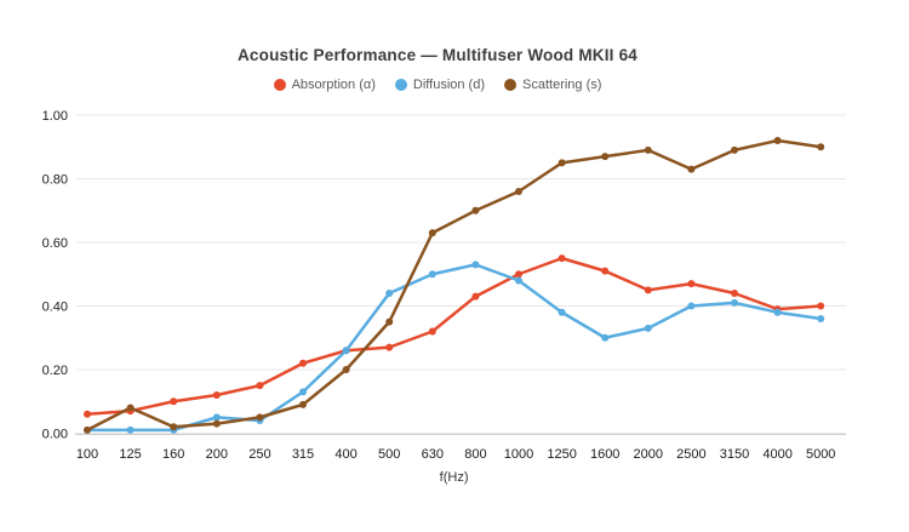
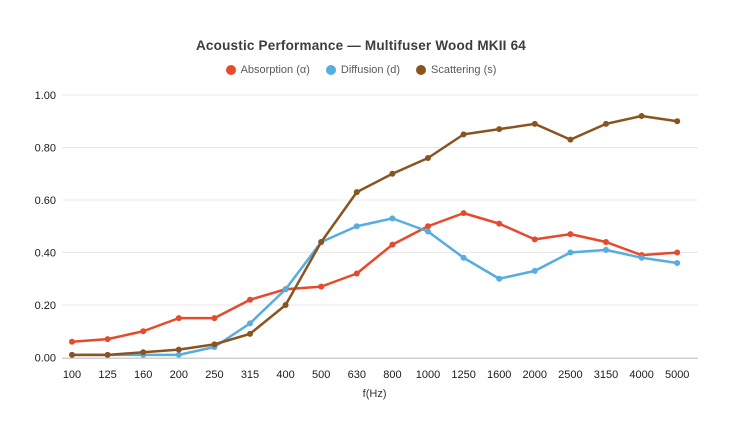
Scattering (s)/125: 0.08 -> 0.01
Absorption (α)/200: 0.12 -> 0.15
Diffusion (d)/200: 0.05 -> 0.01
Scattering (s)/500: 0.35 -> 0.44
